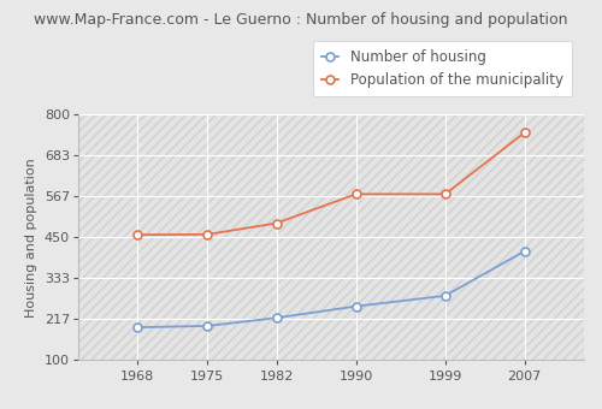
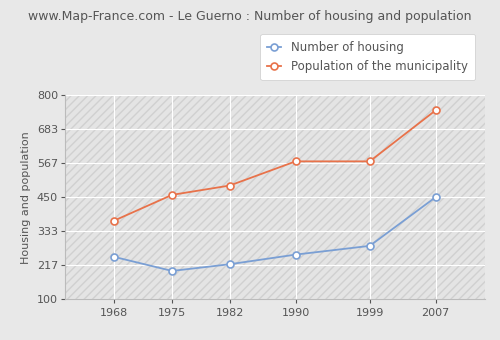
Number of housing/1968: 193 -> 245
Population of the municipality/1968: 457 -> 370
Number of housing/2007: 410 -> 450
